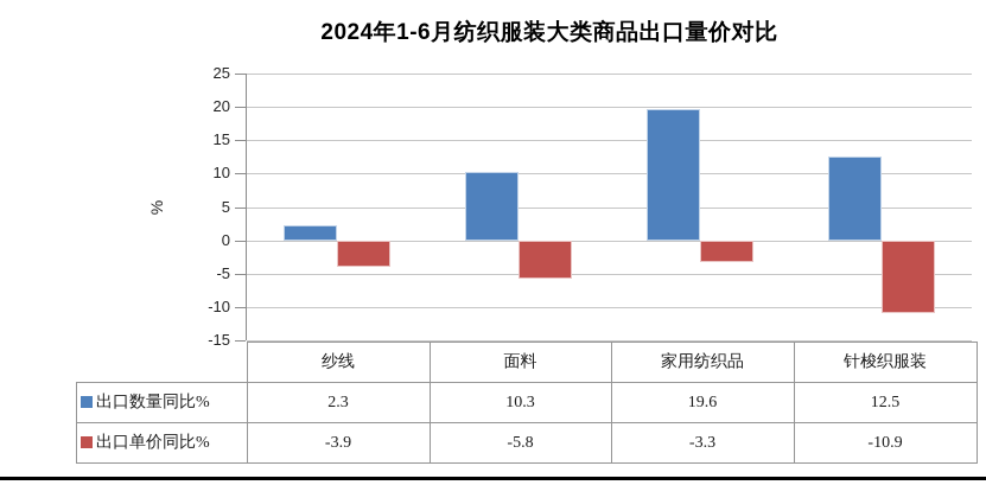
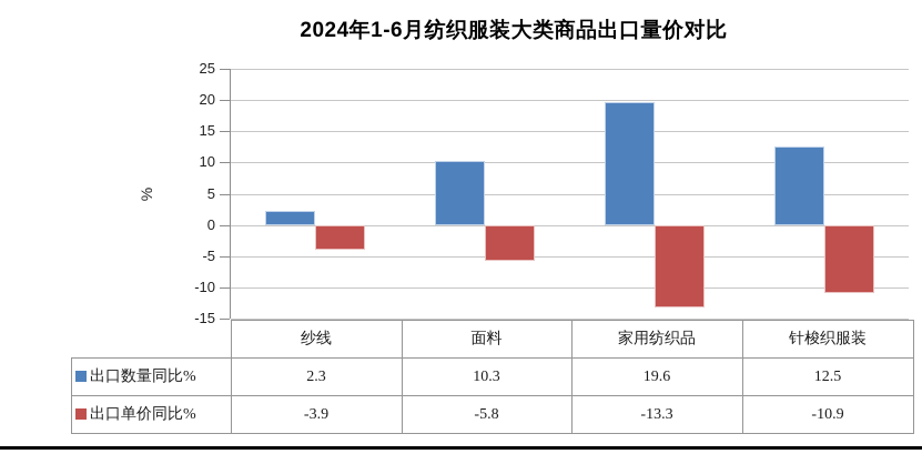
出口单价同比%/家用纺织品: -3.3 -> -13.3
